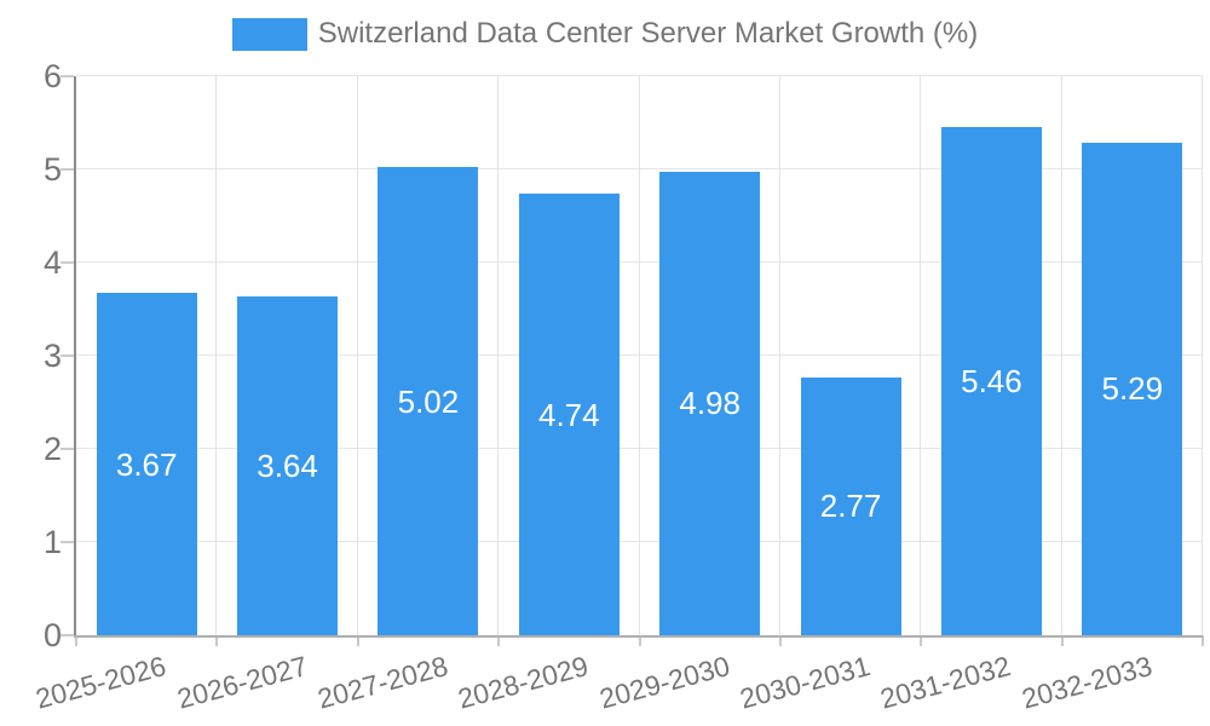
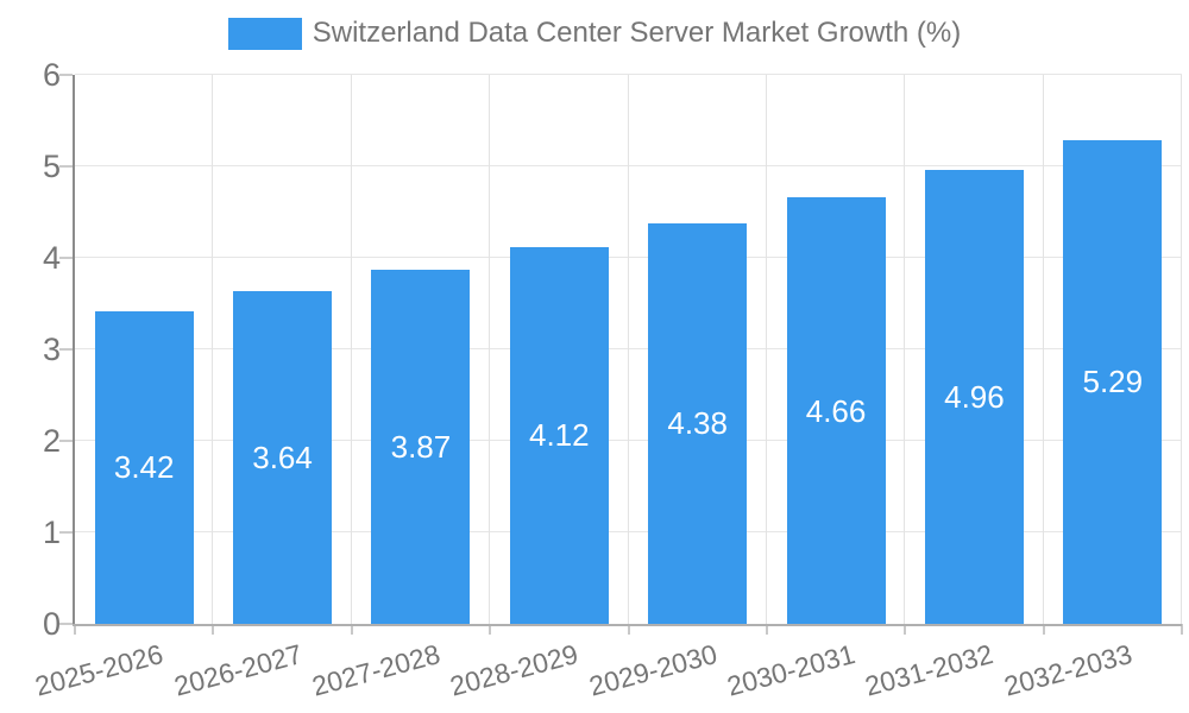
2025-2026: 3.67 -> 3.42
2027-2028: 5.02 -> 3.87
2028-2029: 4.74 -> 4.12
2029-2030: 4.98 -> 4.38
2030-2031: 2.77 -> 4.66
2031-2032: 5.46 -> 4.96
